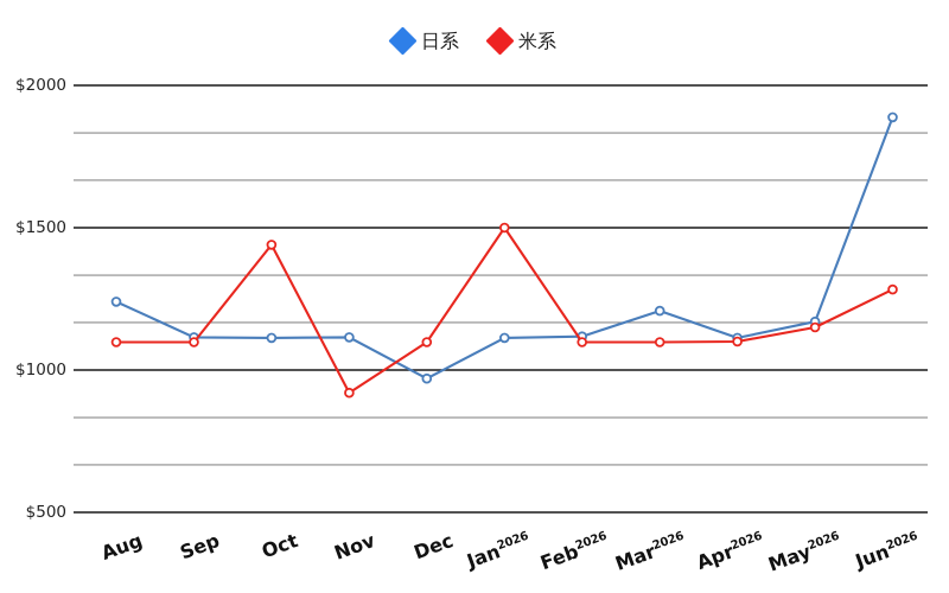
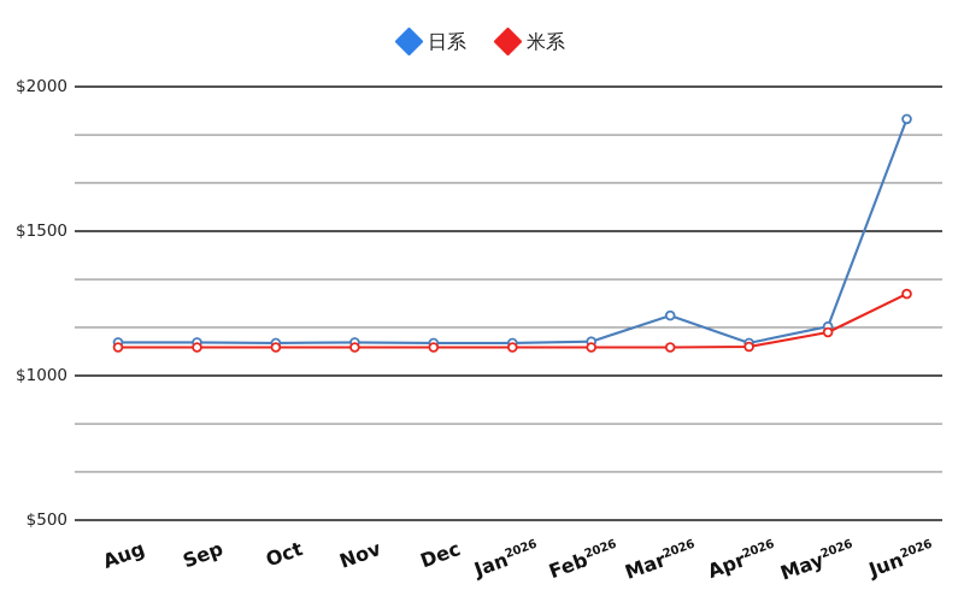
日系/Aug: $1240 -> $1120
米系/Oct: $1440 -> $1100
米系/Nov: $920 -> $1100
日系/Dec: $970 -> $1110
米系/Jan 2026: $1500 -> $1100
